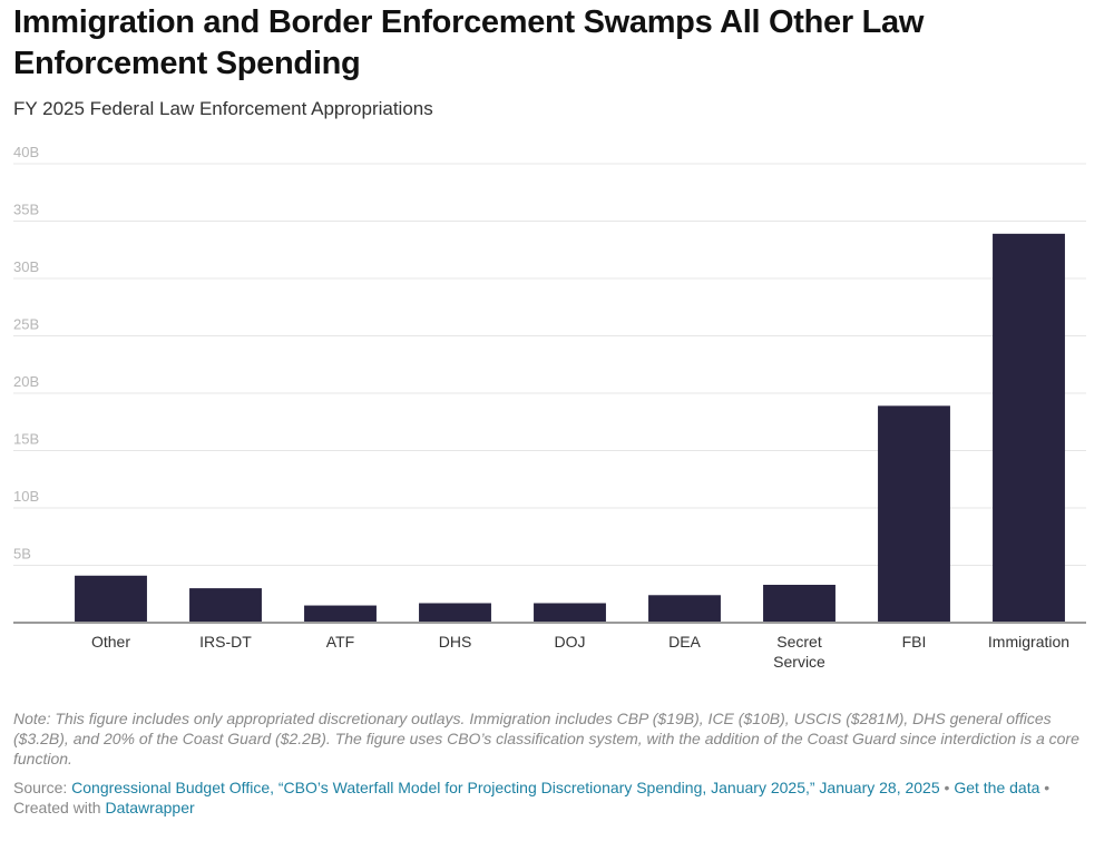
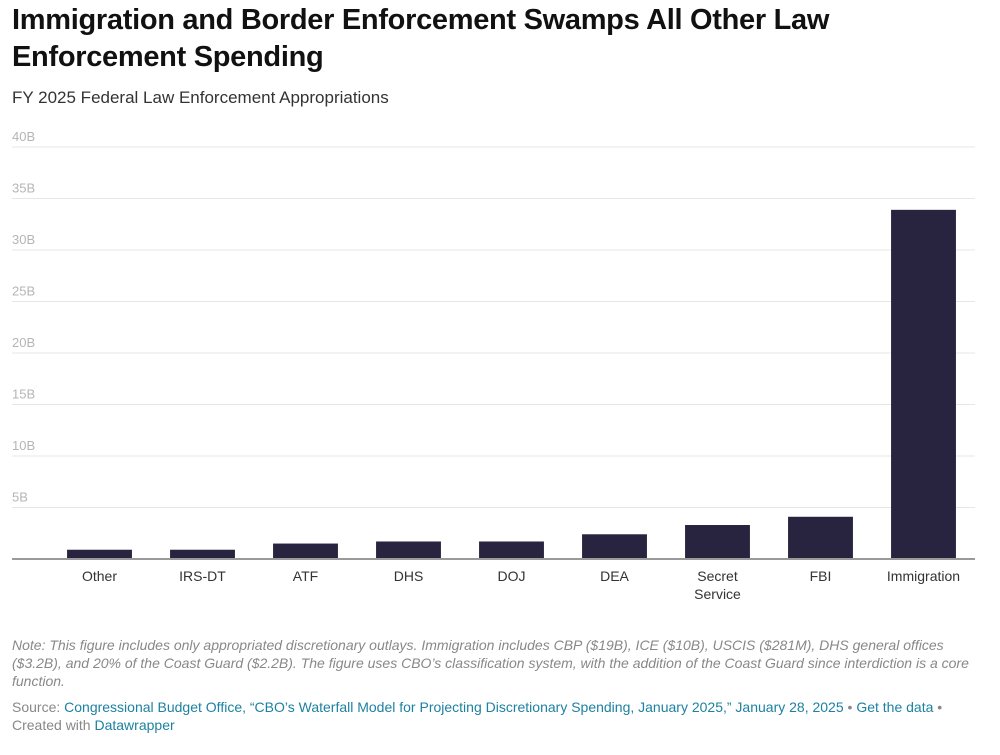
Other: 4.1B -> 0.9B
IRS-DT: 3.0B -> 0.9B
FBI: 18.9B -> 4.1B
